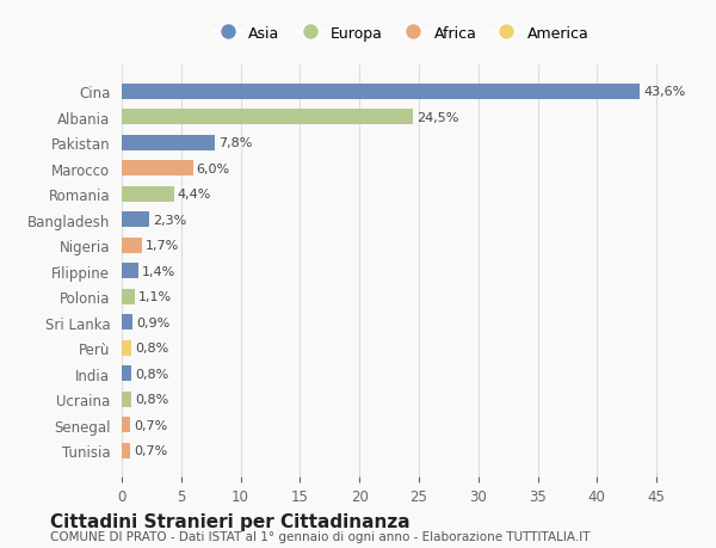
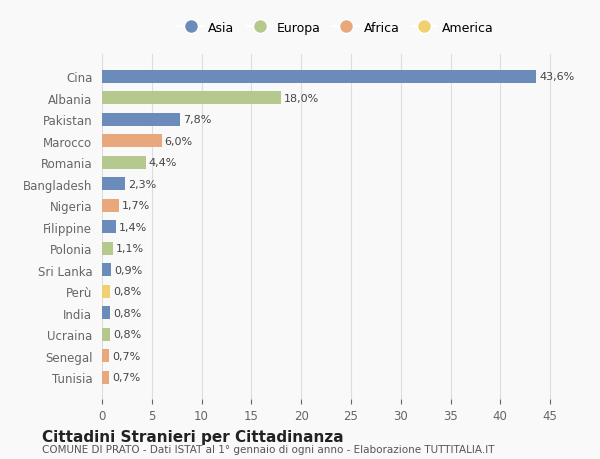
Albania: 24,5% -> 18,0%
